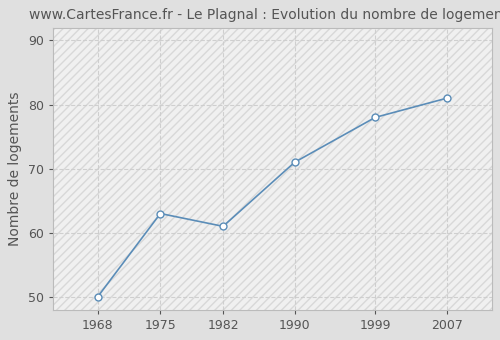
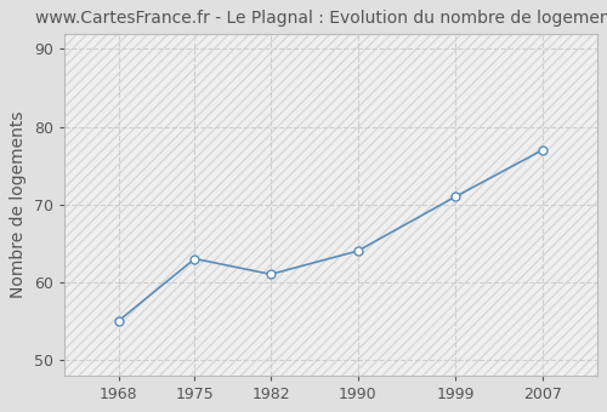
1968: 50 -> 55
1990: 71 -> 64
1999: 78 -> 71
2007: 81 -> 77
